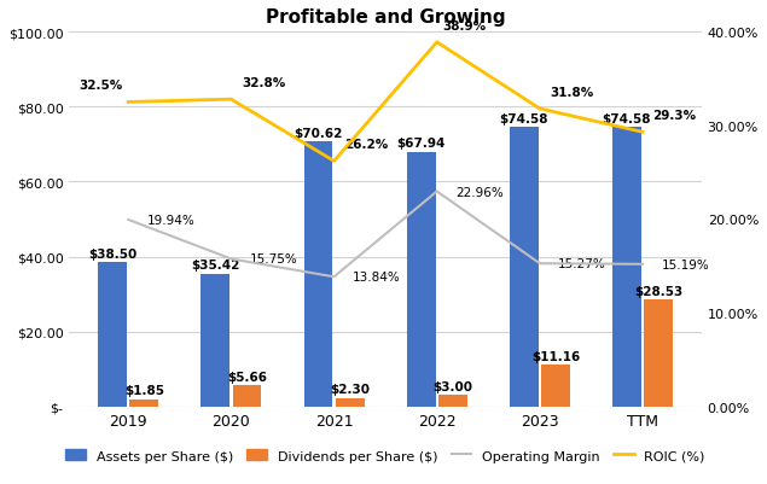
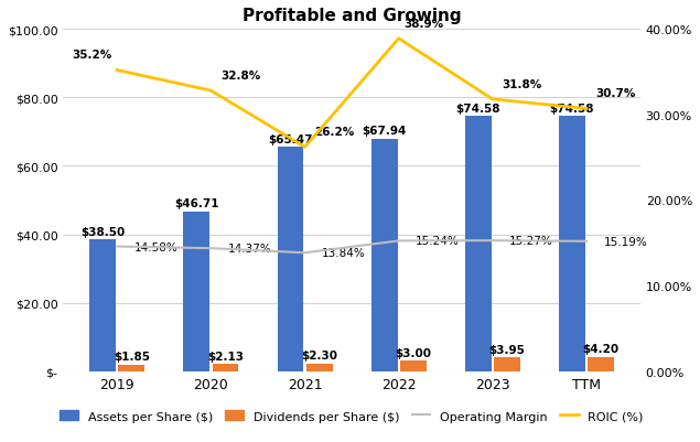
Operating Margin/2019: 19.94% -> 14.58%
ROIC (%)/2019: 32.5% -> 35.2%
Assets per Share ($)/2020: $35.42 -> $46.71
Operating Margin/2020: 15.75% -> 14.37%
Dividends per Share ($)/2020: $5.66 -> $2.13
Assets per Share ($)/2021: $70.62 -> $65.47
Operating Margin/2022: 22.96% -> 15.24%
Dividends per Share ($)/2023: $11.16 -> $3.95
ROIC (%)/TTM: 29.3% -> 30.7%
Dividends per Share ($)/TTM: $28.53 -> $4.20
